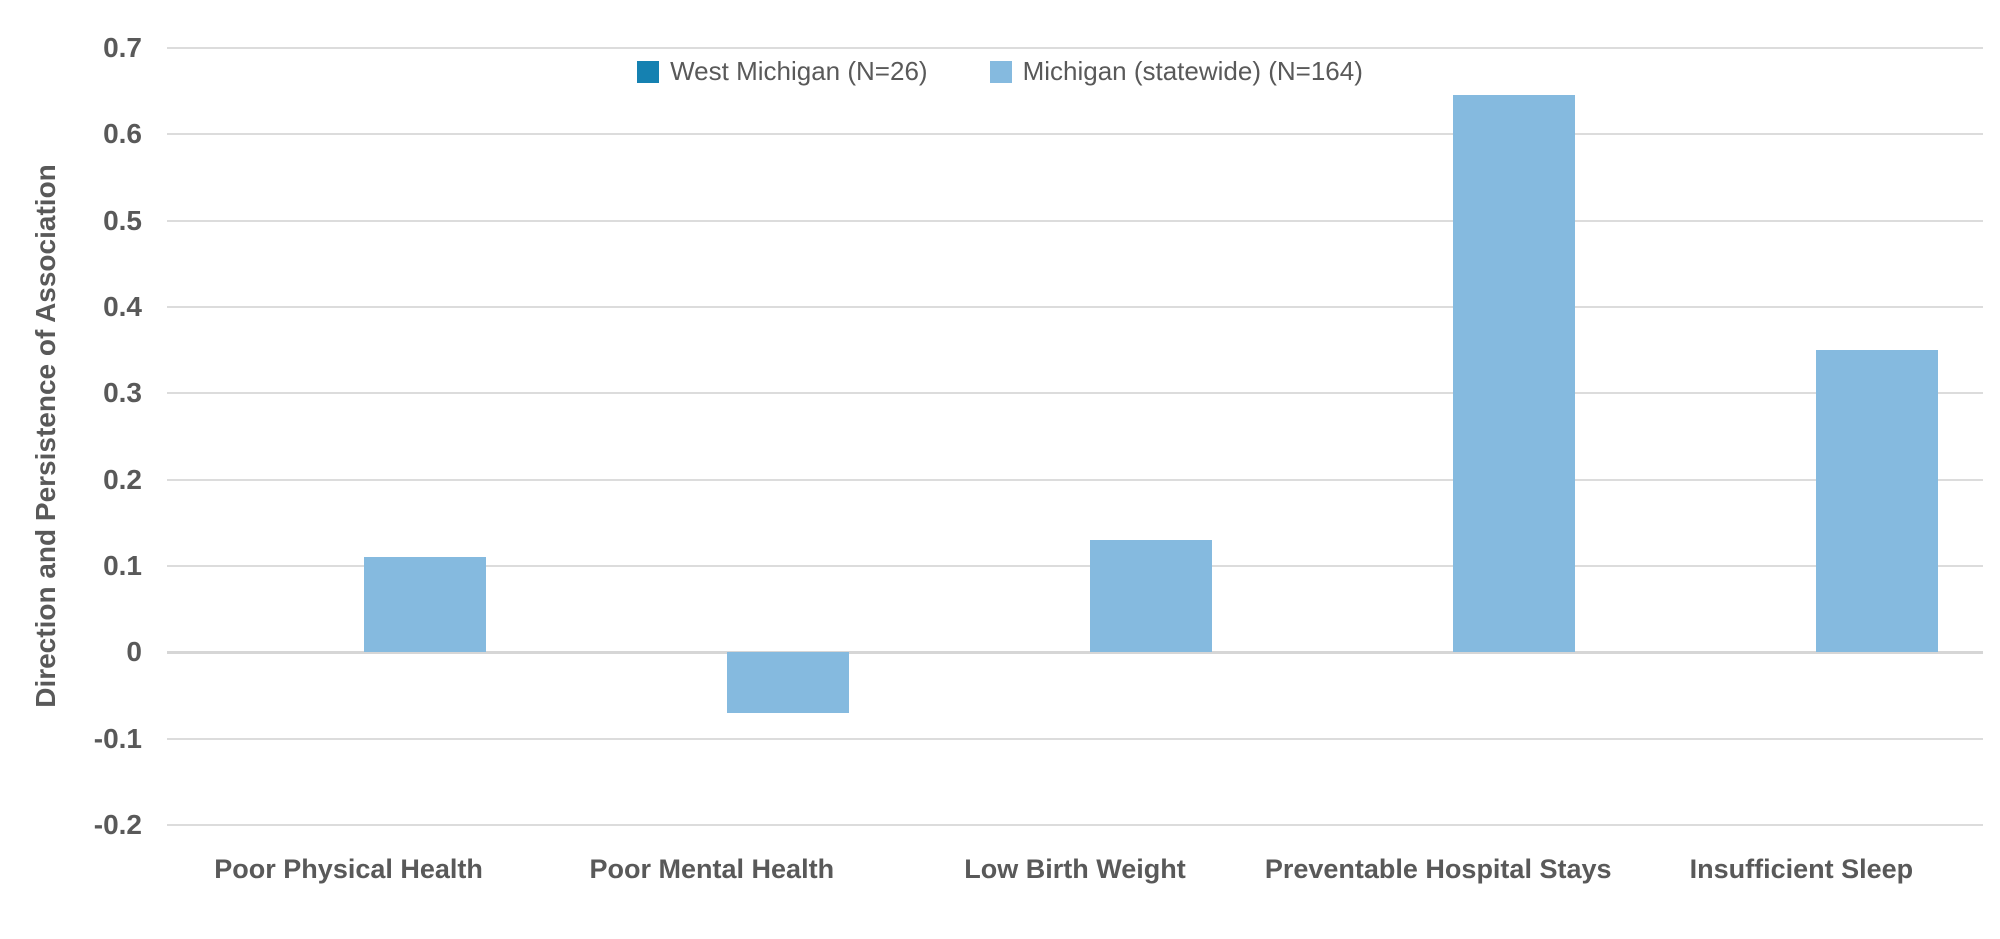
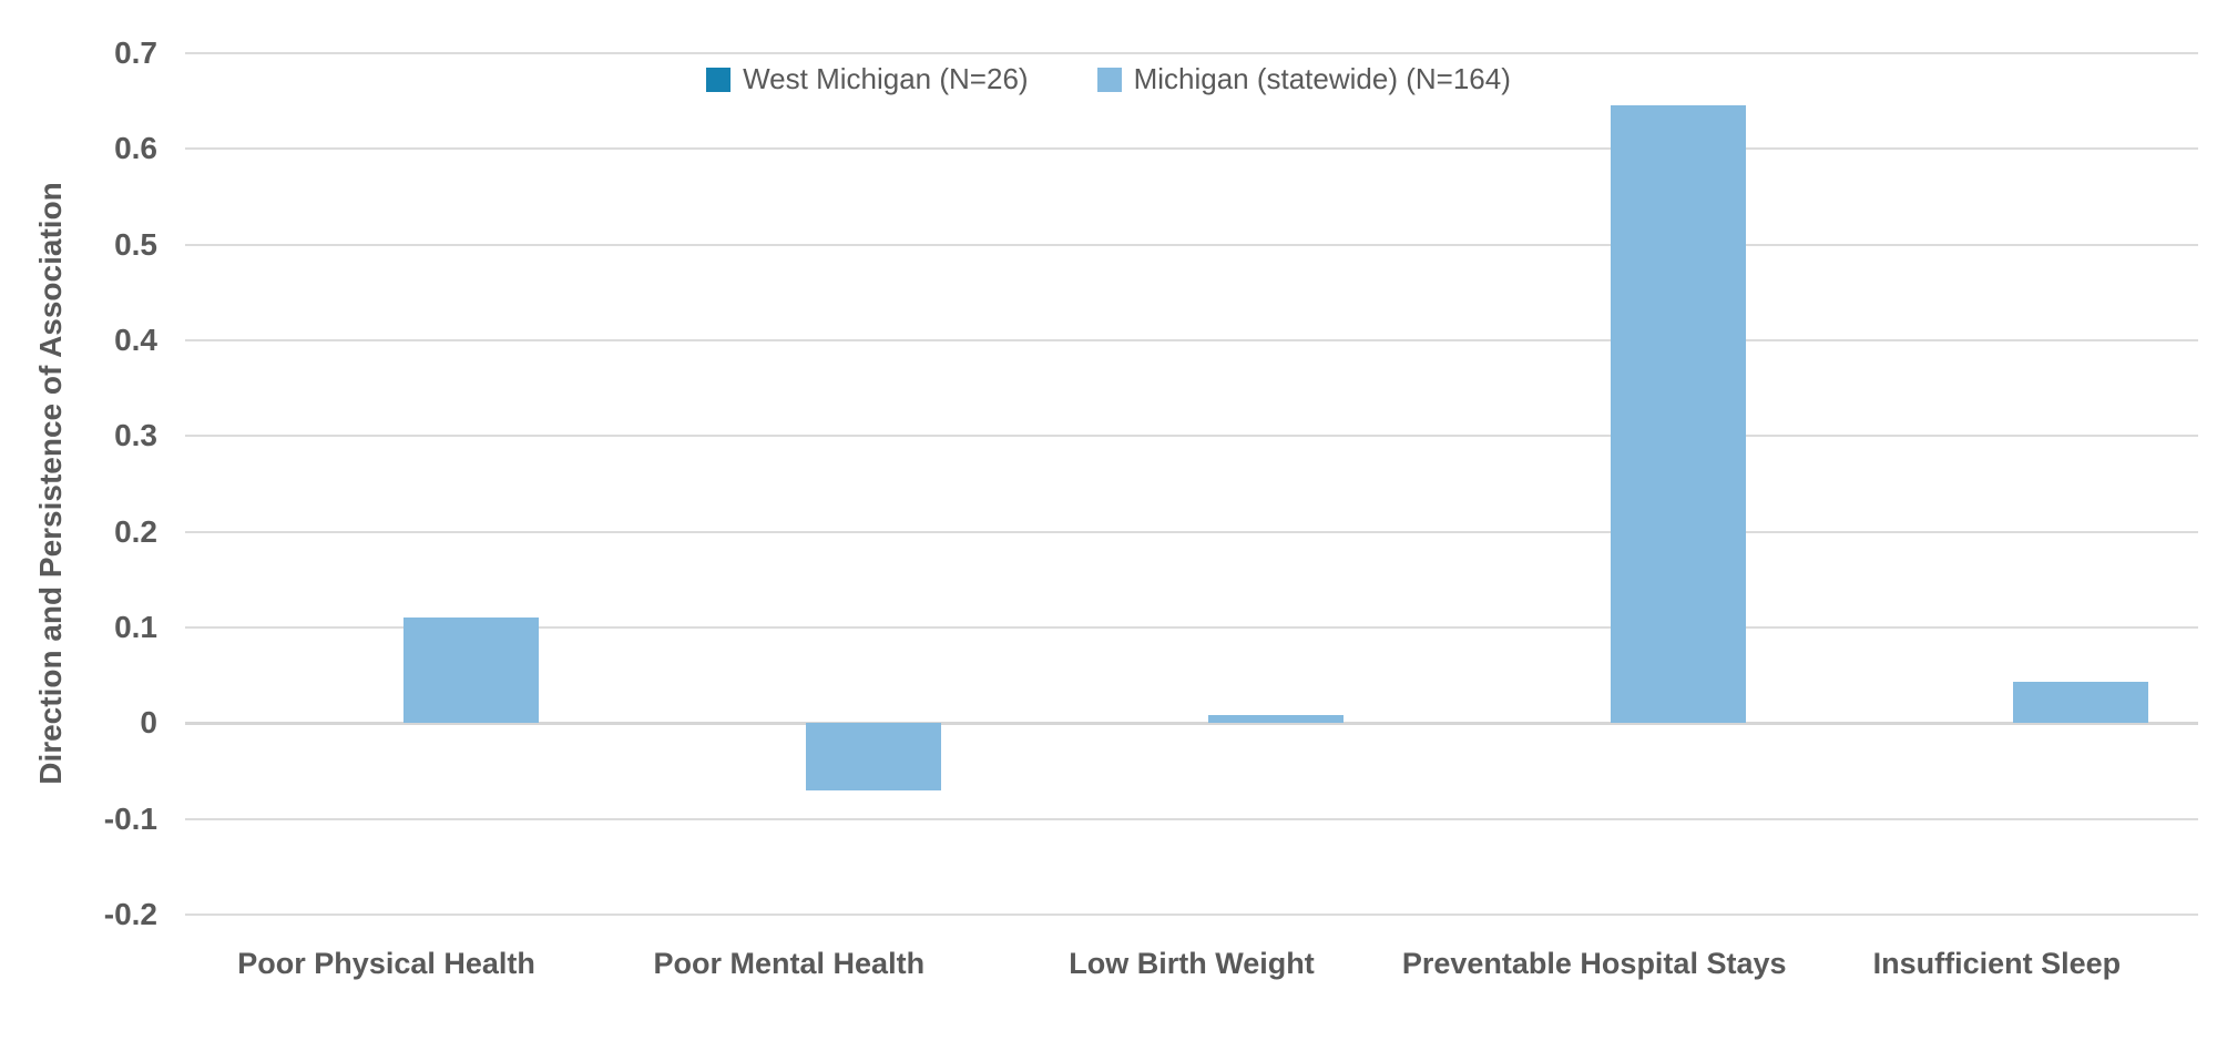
Michigan (statewide) (N=164)/Low Birth Weight: 0.13 -> 0.01
Michigan (statewide) (N=164)/Insufficient Sleep: 0.35 -> 0.04
